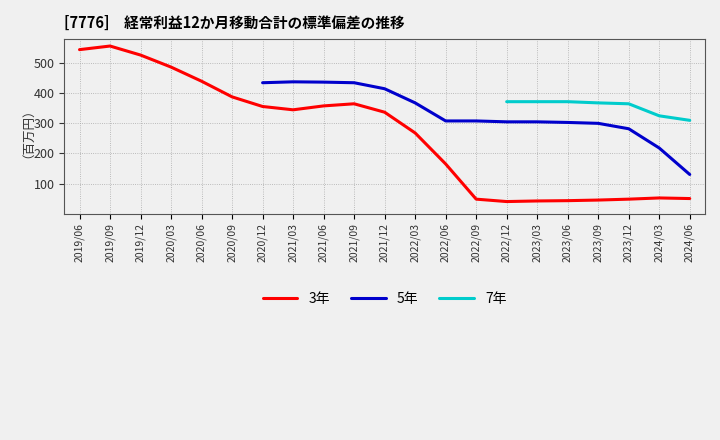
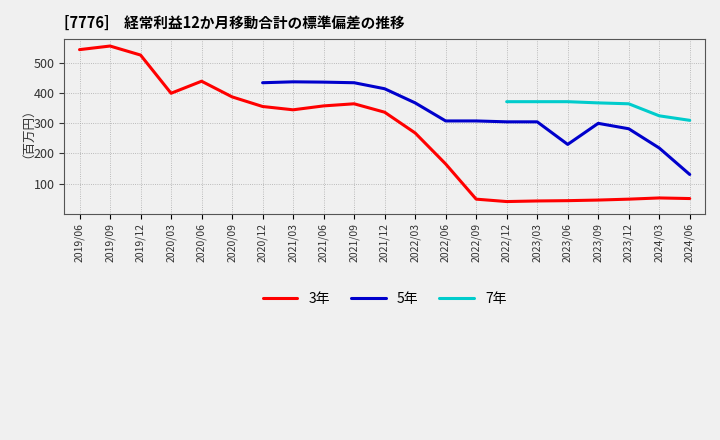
3年/2020/03: 487 -> 400
5年/2023/06: 303 -> 230
